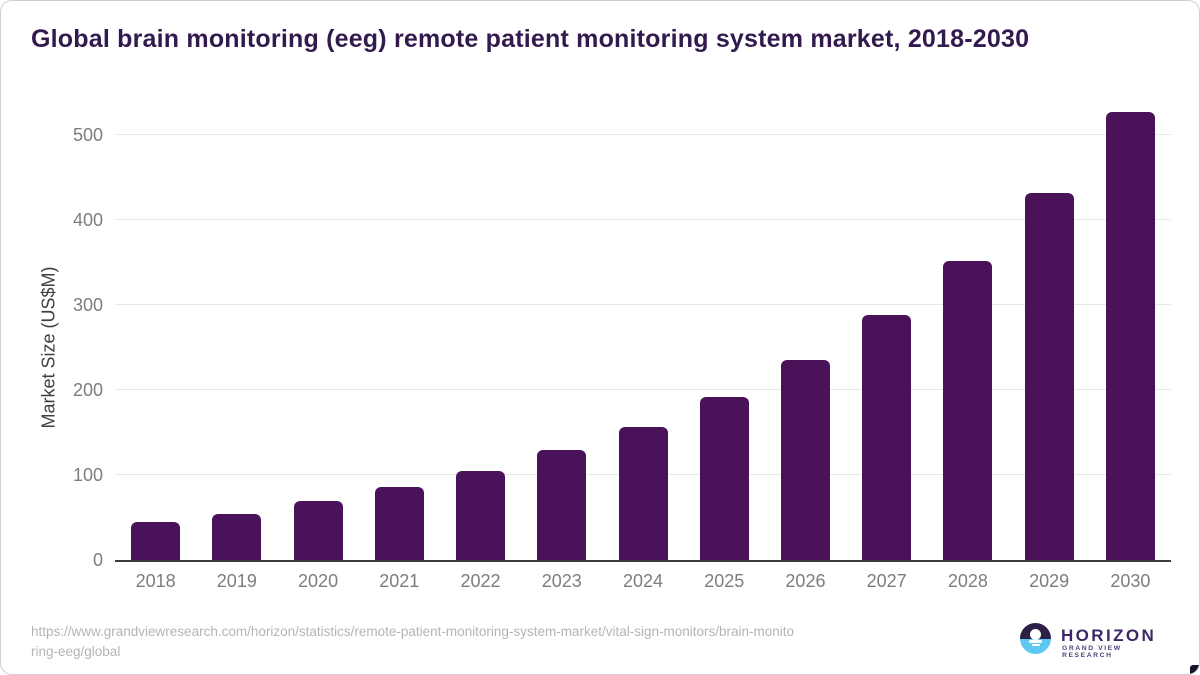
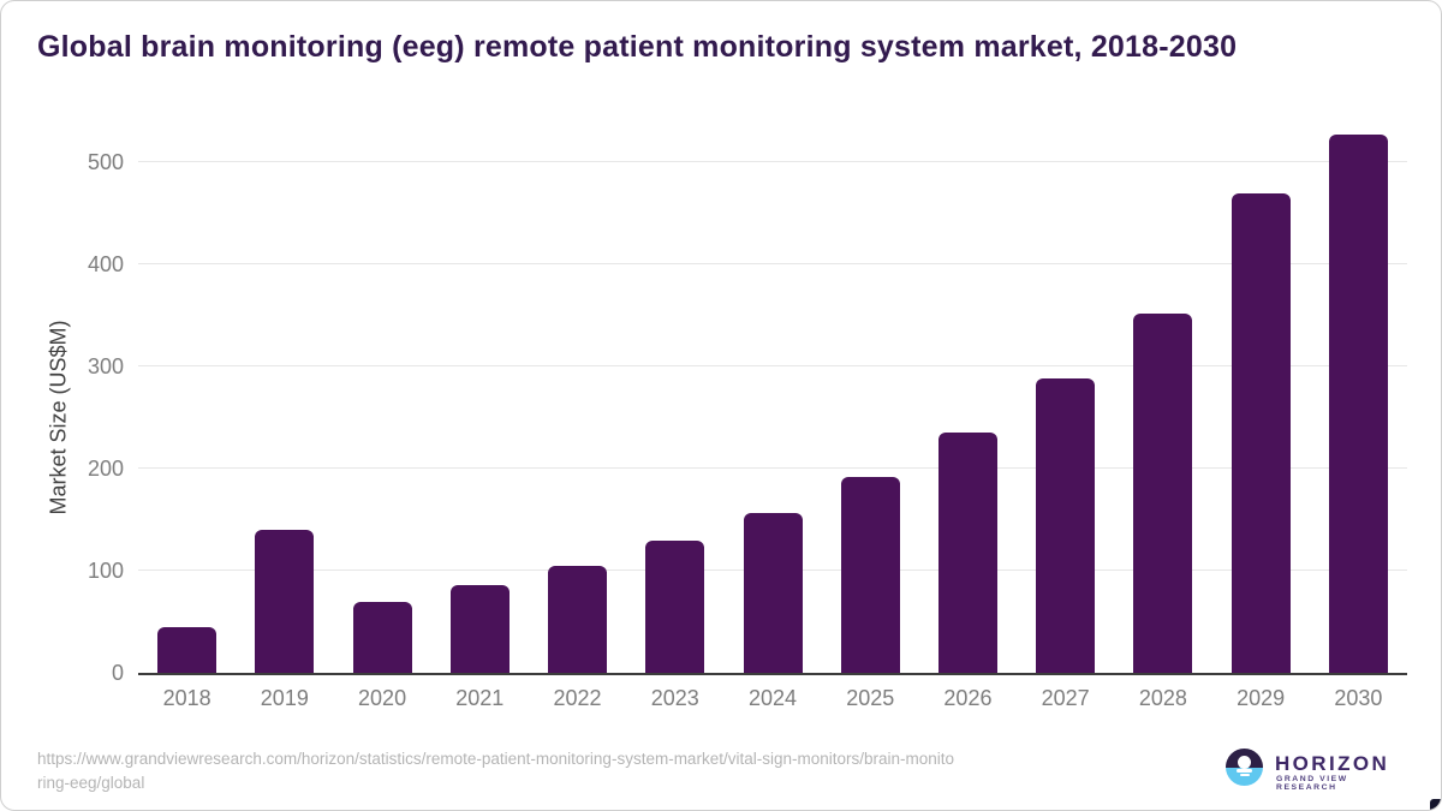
2019: 50 -> 140
2029: 430 -> 470
